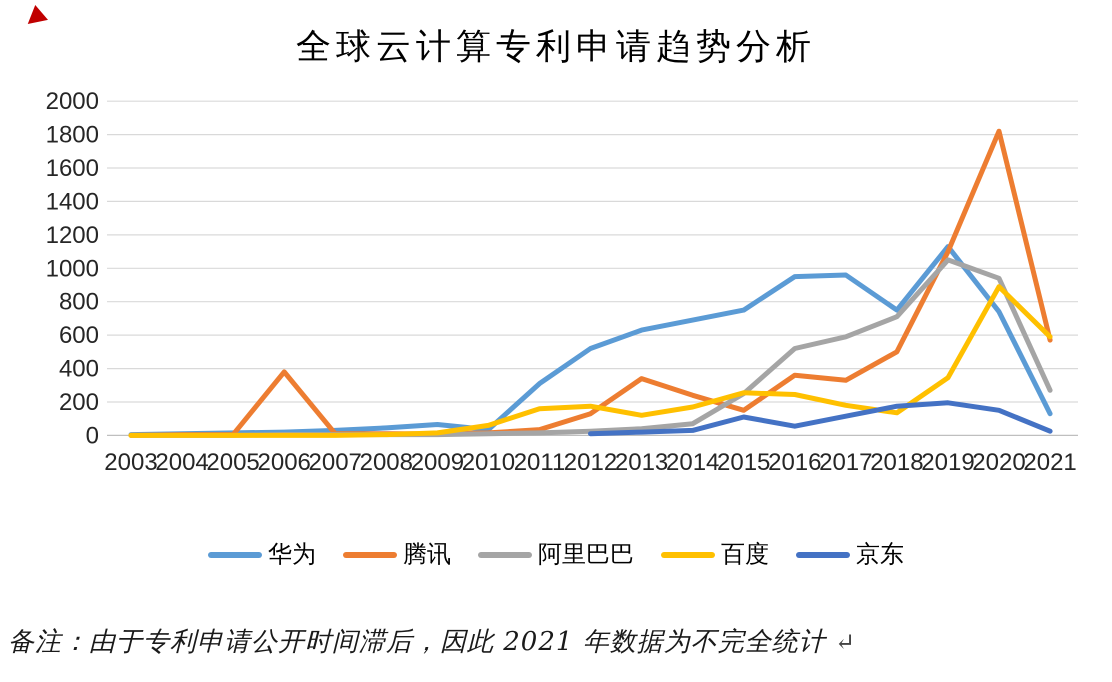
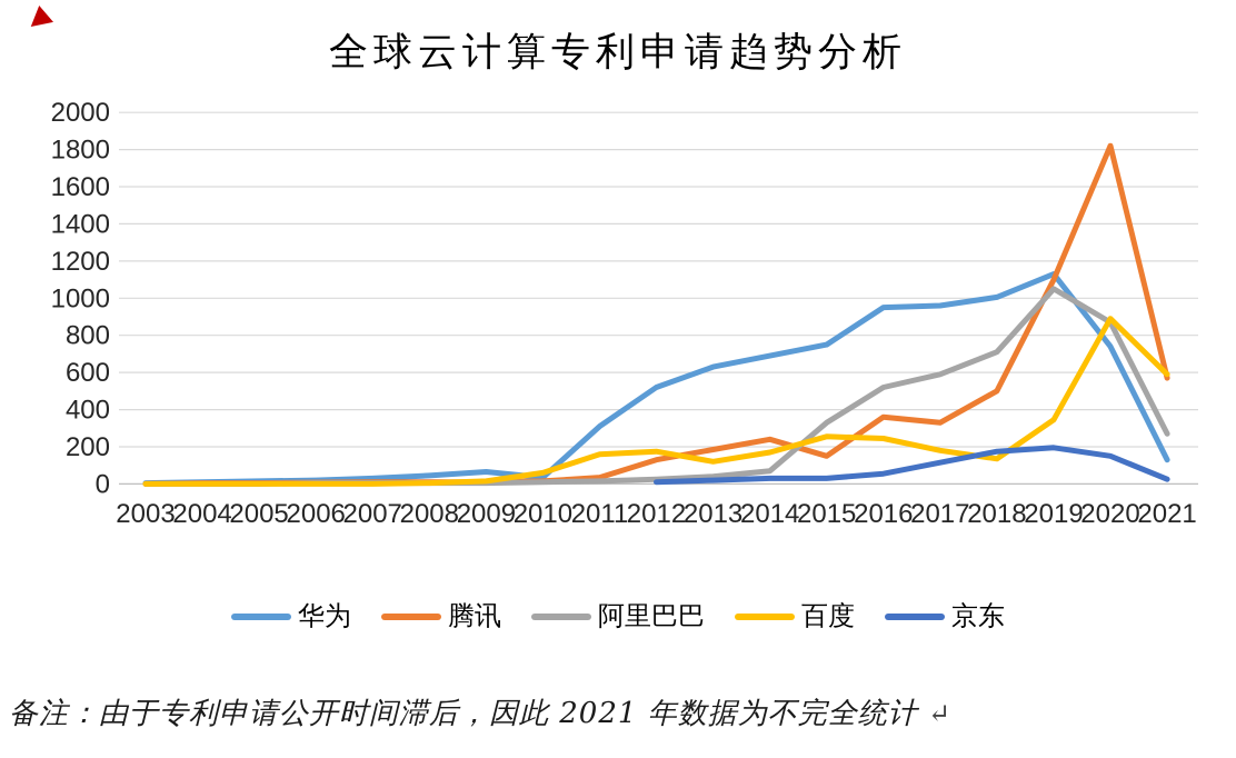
腾讯/2006: 380 -> 10
腾讯/2013: 340 -> 180
阿里巴巴/2015: 250 -> 330
京东/2015: 110 -> 30
华为/2018: 750 -> 1000
阿里巴巴/2020: 940 -> 870
